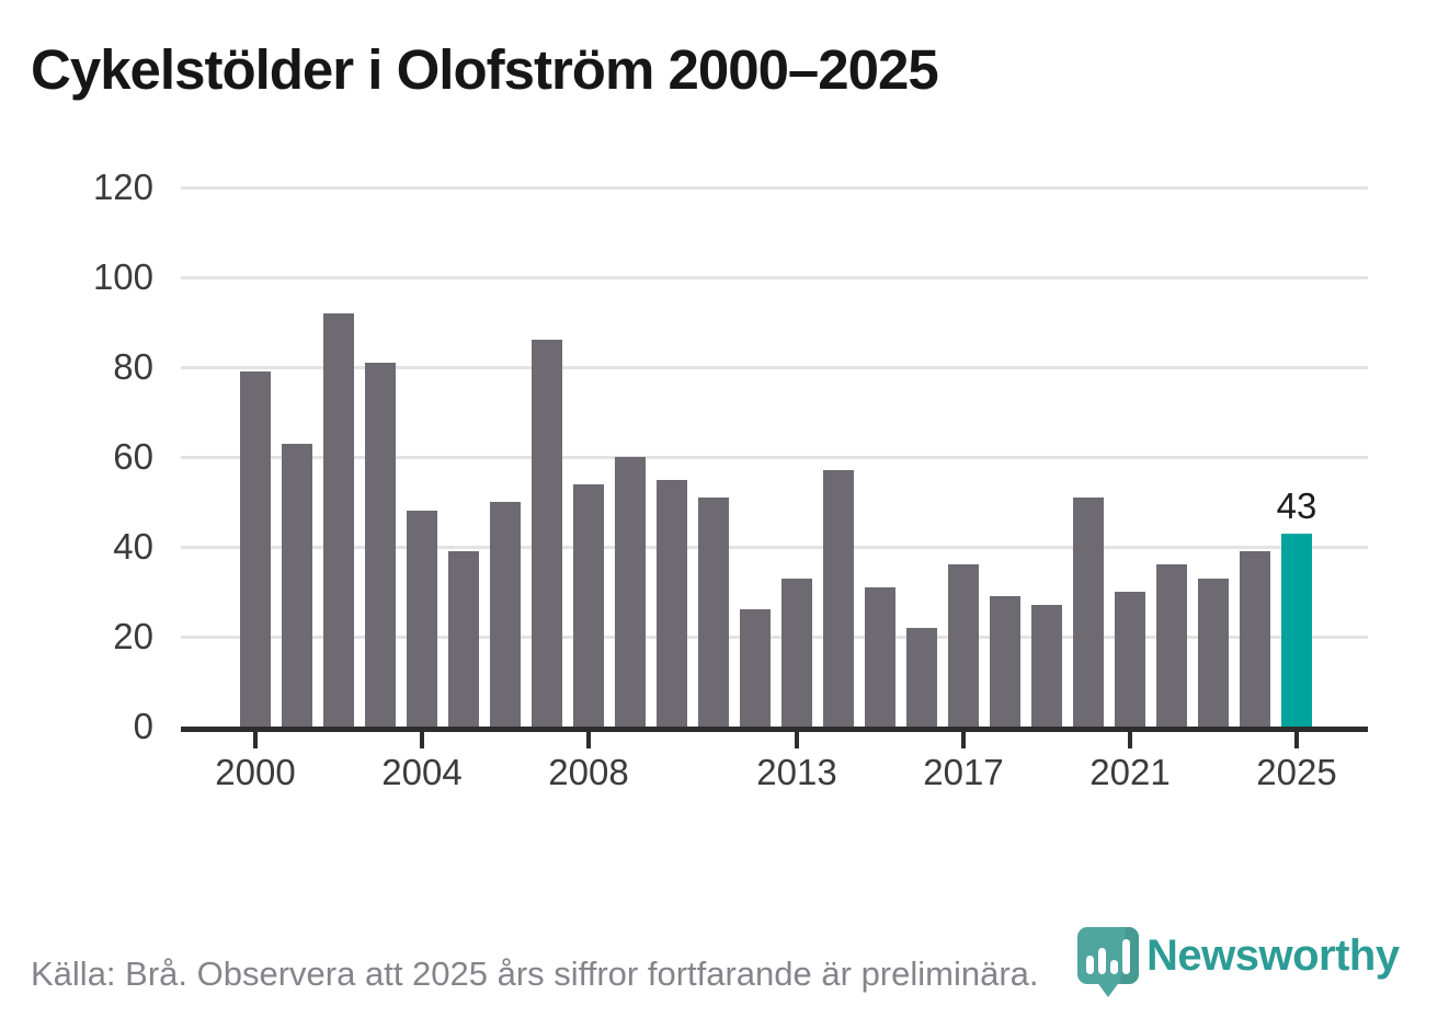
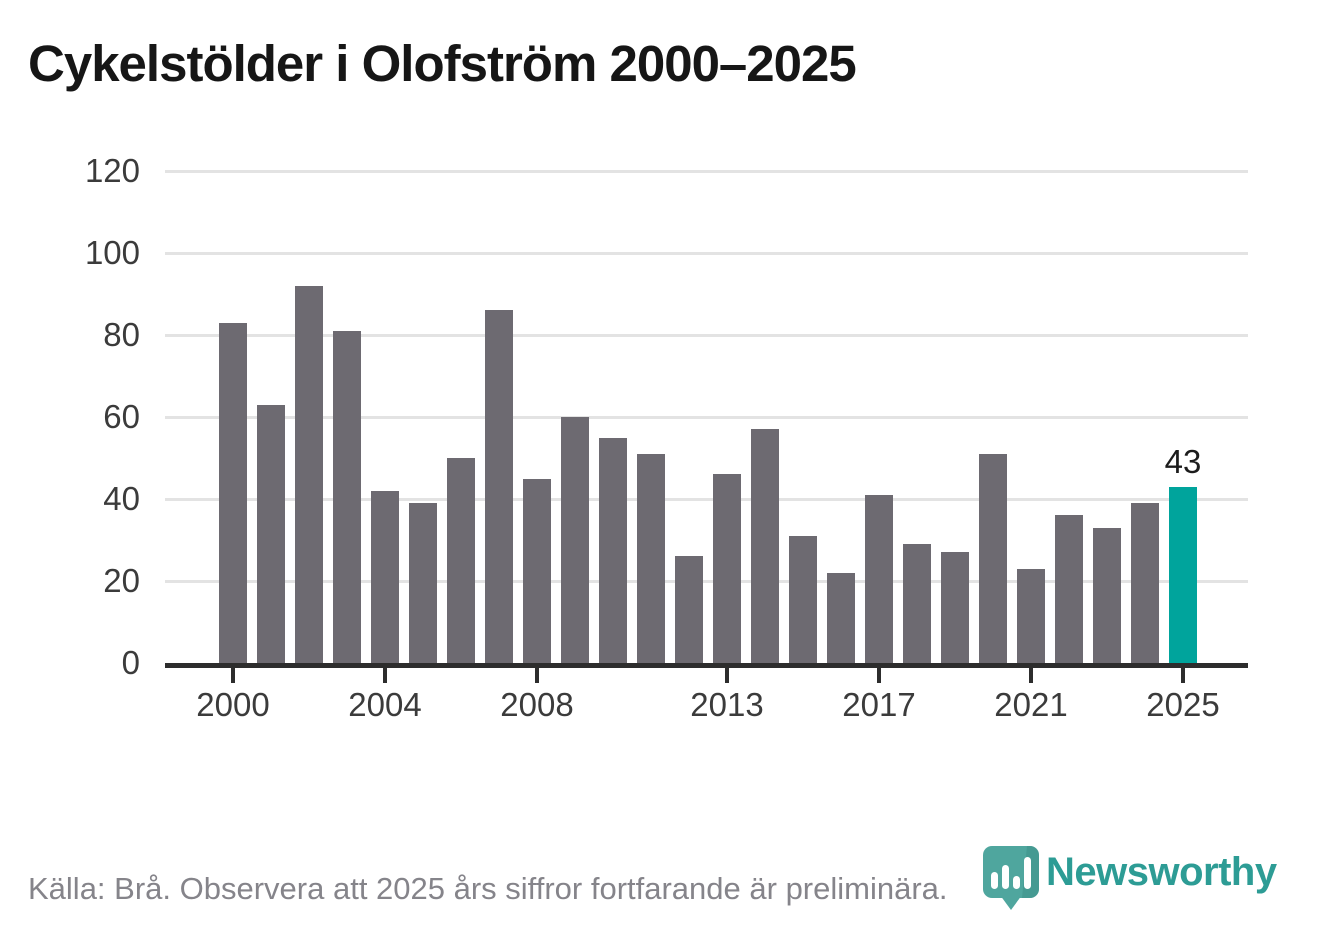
2000: 79 -> 83
2004: 48 -> 42
2008: 54 -> 45
2013: 33 -> 46
2017: 36 -> 41
2021: 30 -> 23
